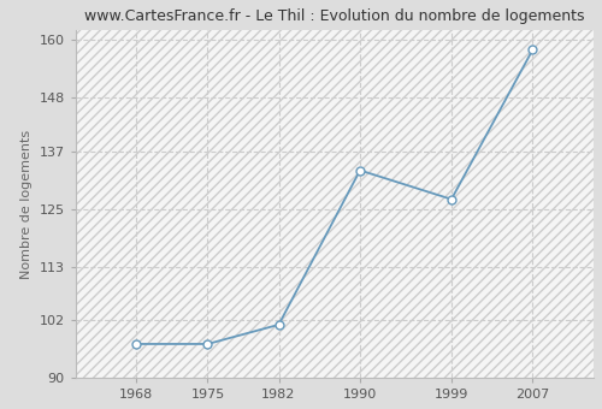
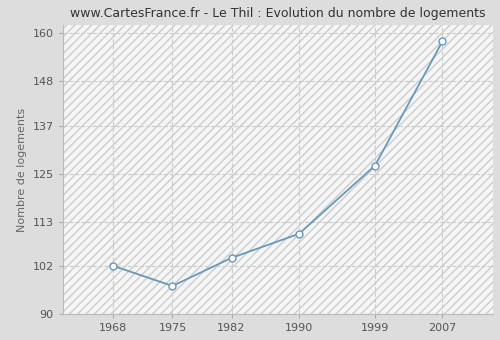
1968: 97 -> 102
1982: 101 -> 104
1990: 133 -> 110
